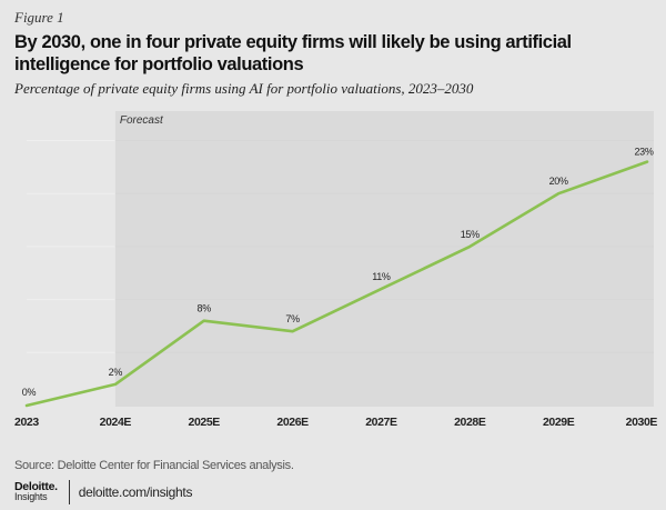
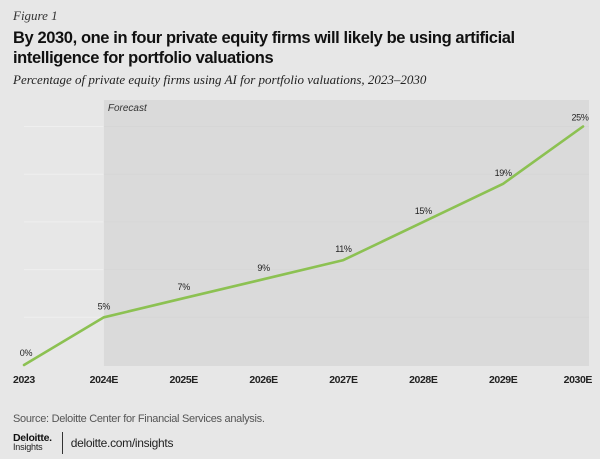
2024E: 2% -> 5%
2025E: 8% -> 7%
2026E: 7% -> 9%
2029E: 20% -> 19%
2030E: 23% -> 25%
